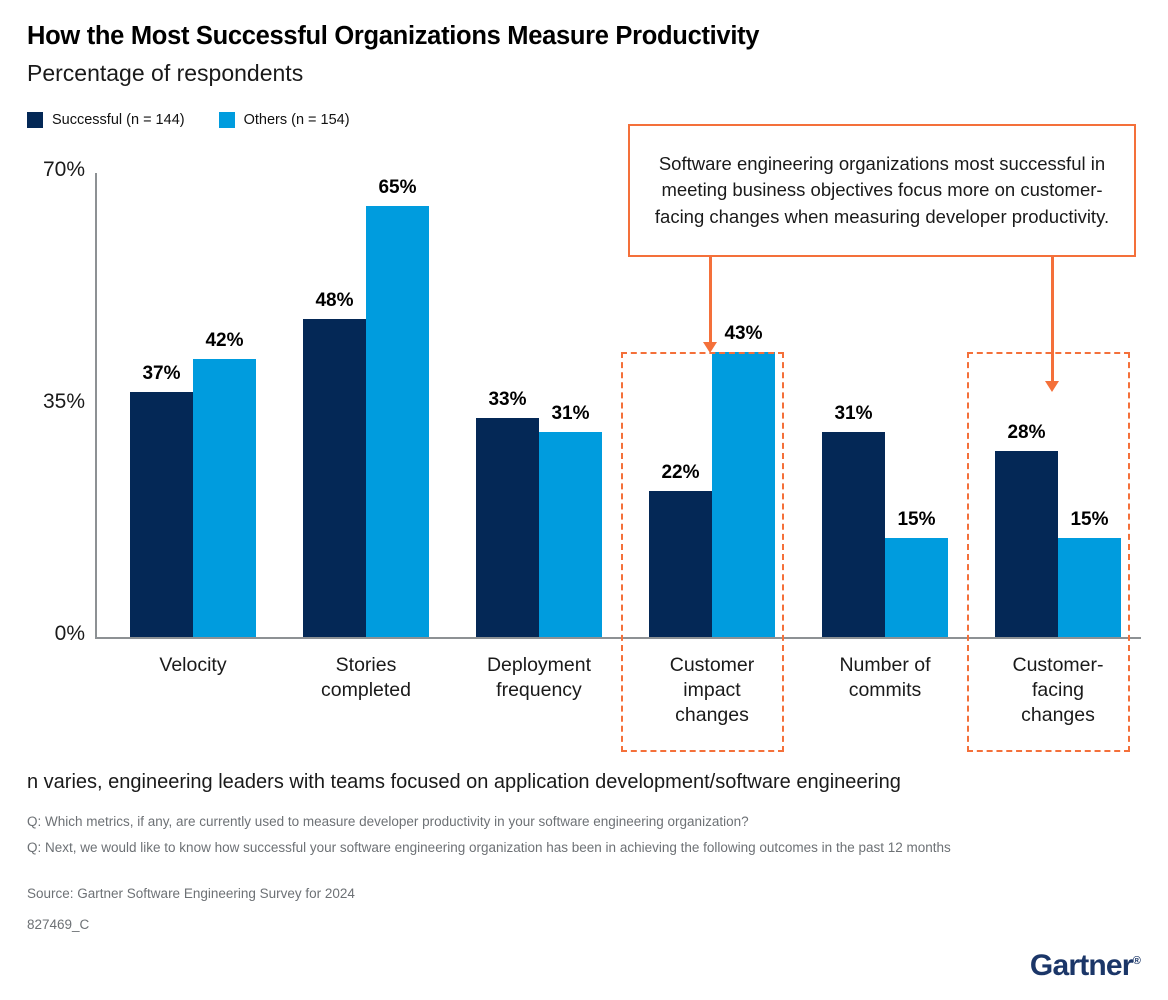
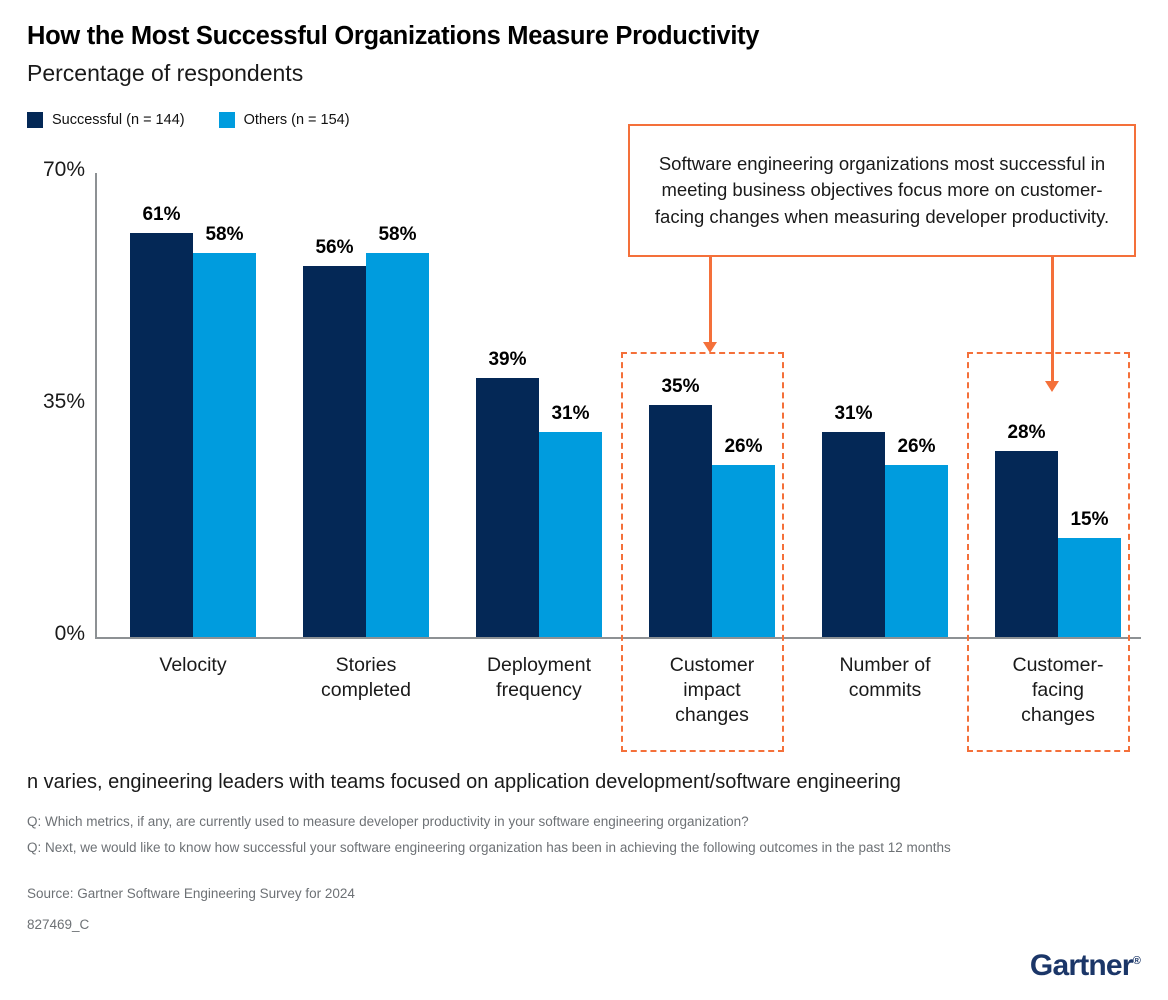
Successful (n = 144)/Velocity: 37% -> 61%
Others (n = 154)/Velocity: 42% -> 58%
Successful (n = 144)/Stories completed: 48% -> 56%
Others (n = 154)/Stories completed: 65% -> 58%
Successful (n = 144)/Deployment frequency: 33% -> 39%
Successful (n = 144)/Customer impact changes: 22% -> 35%
Others (n = 154)/Customer impact changes: 43% -> 26%
Others (n = 154)/Number of commits: 15% -> 26%
